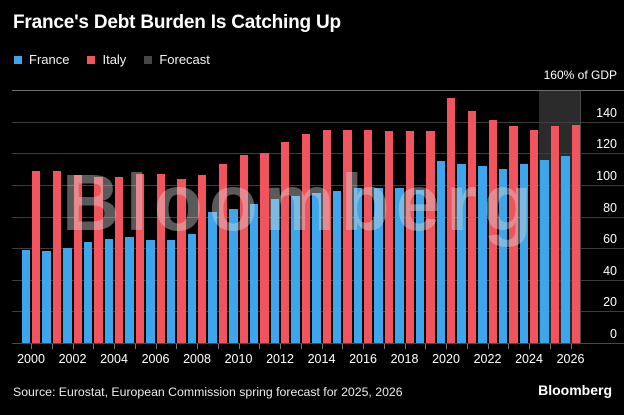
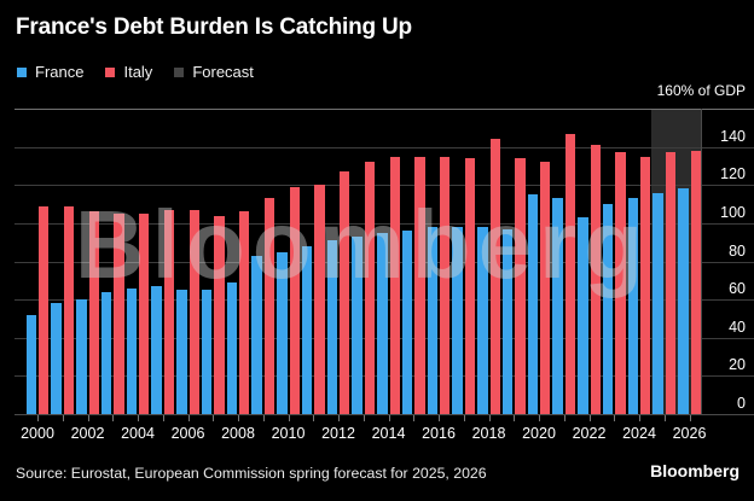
France/2000: 59 -> 52
Italy/2018: 134 -> 144
Italy/2020: 155 -> 132
France/2022: 112 -> 103
